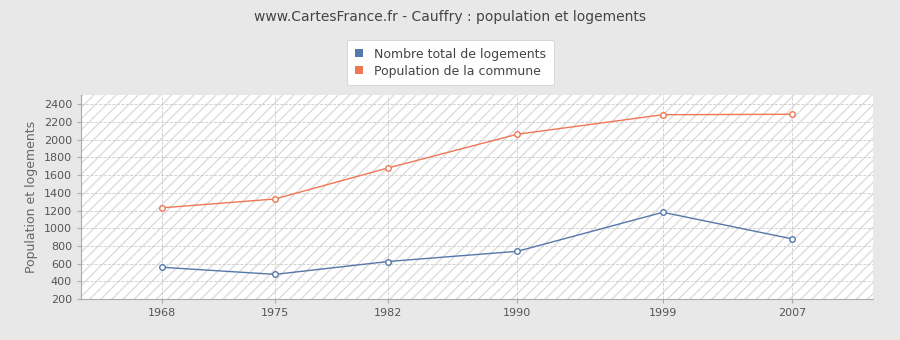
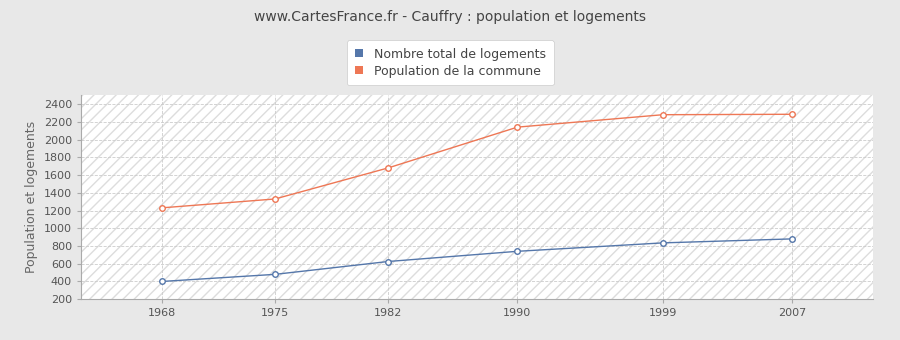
Nombre total de logements/1968: 560 -> 400
Population de la commune/1990: 2060 -> 2140
Nombre total de logements/1999: 1180 -> 840
